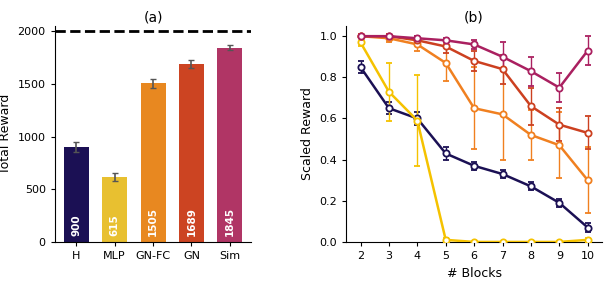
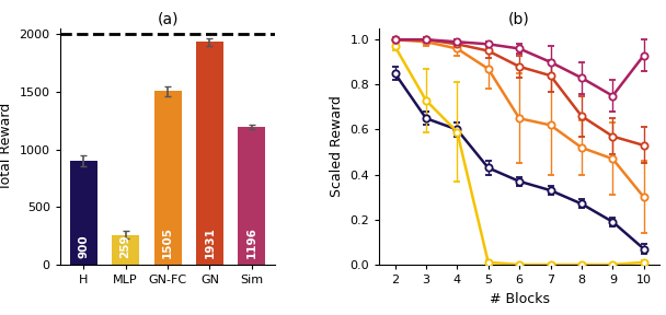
(a)/MLP: 615 -> 259
(a)/GN: 1689 -> 1931
(a)/Sim: 1845 -> 1196
